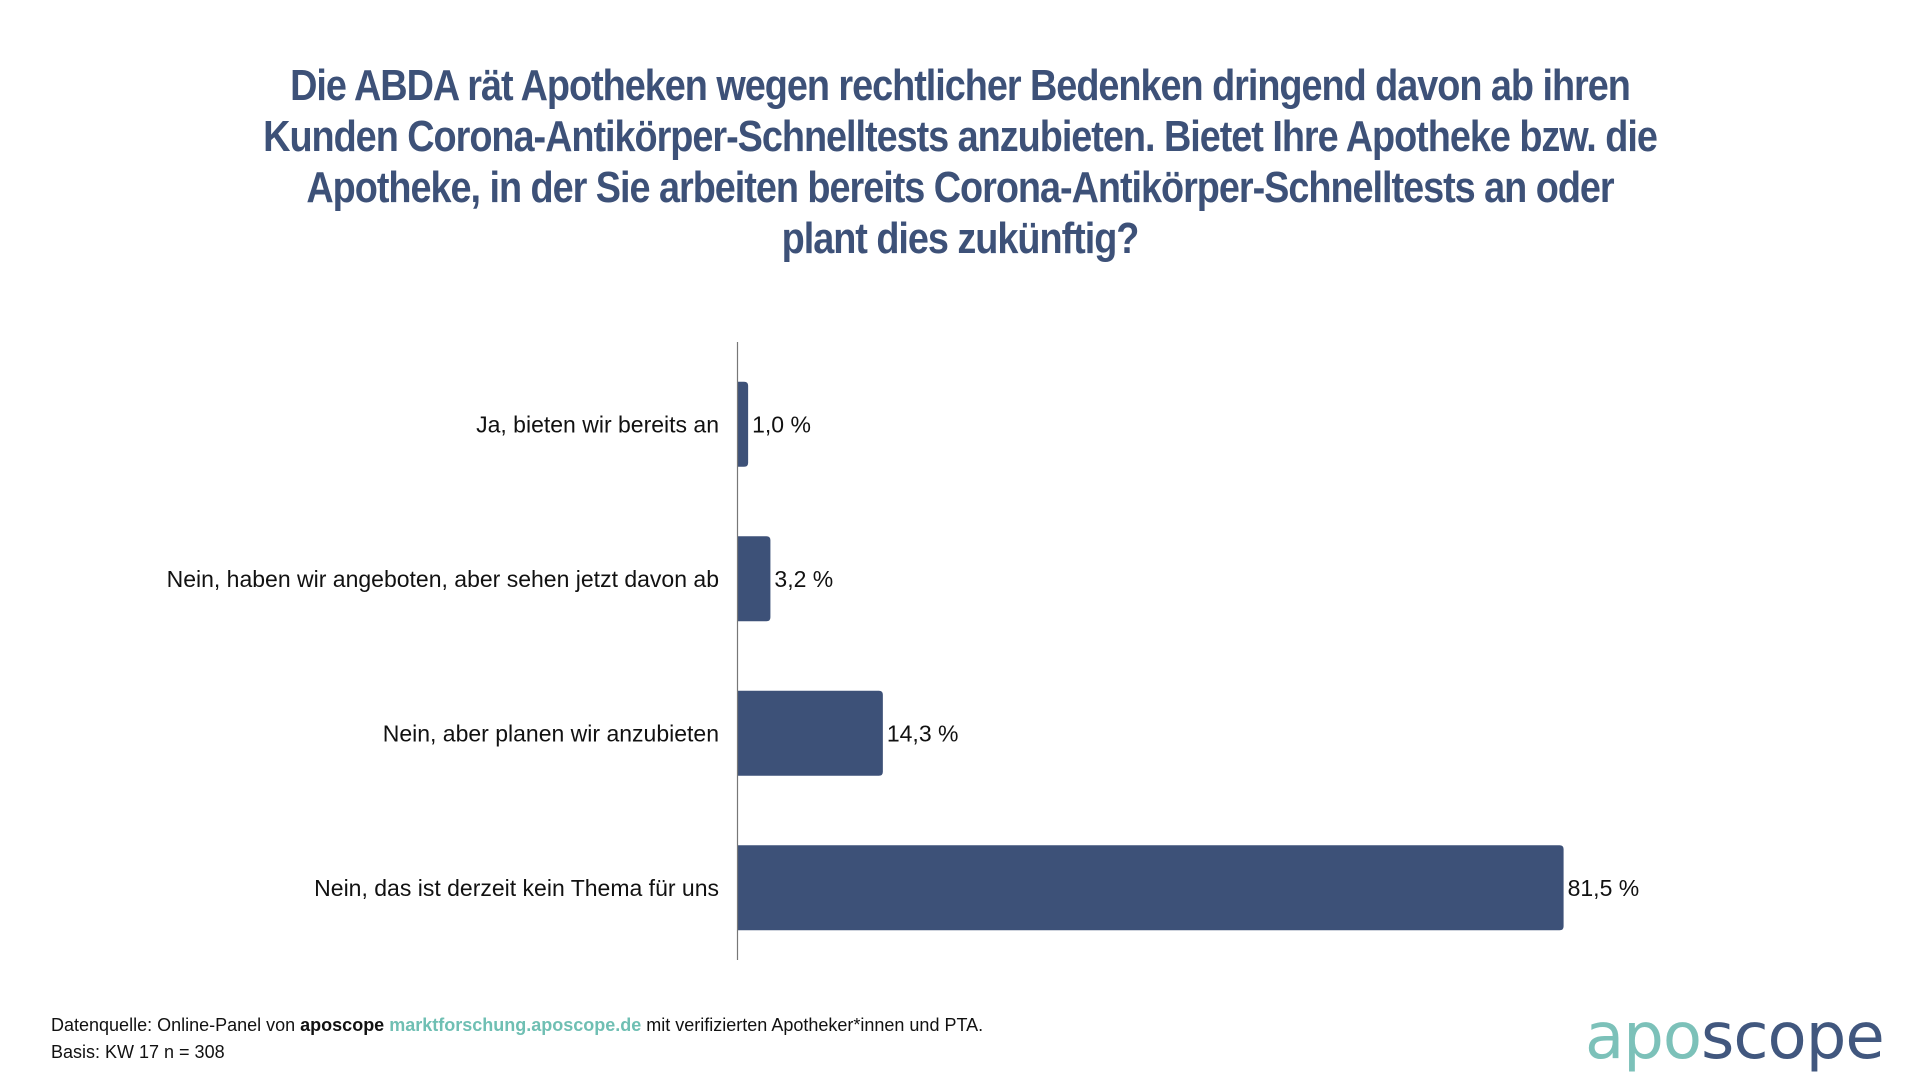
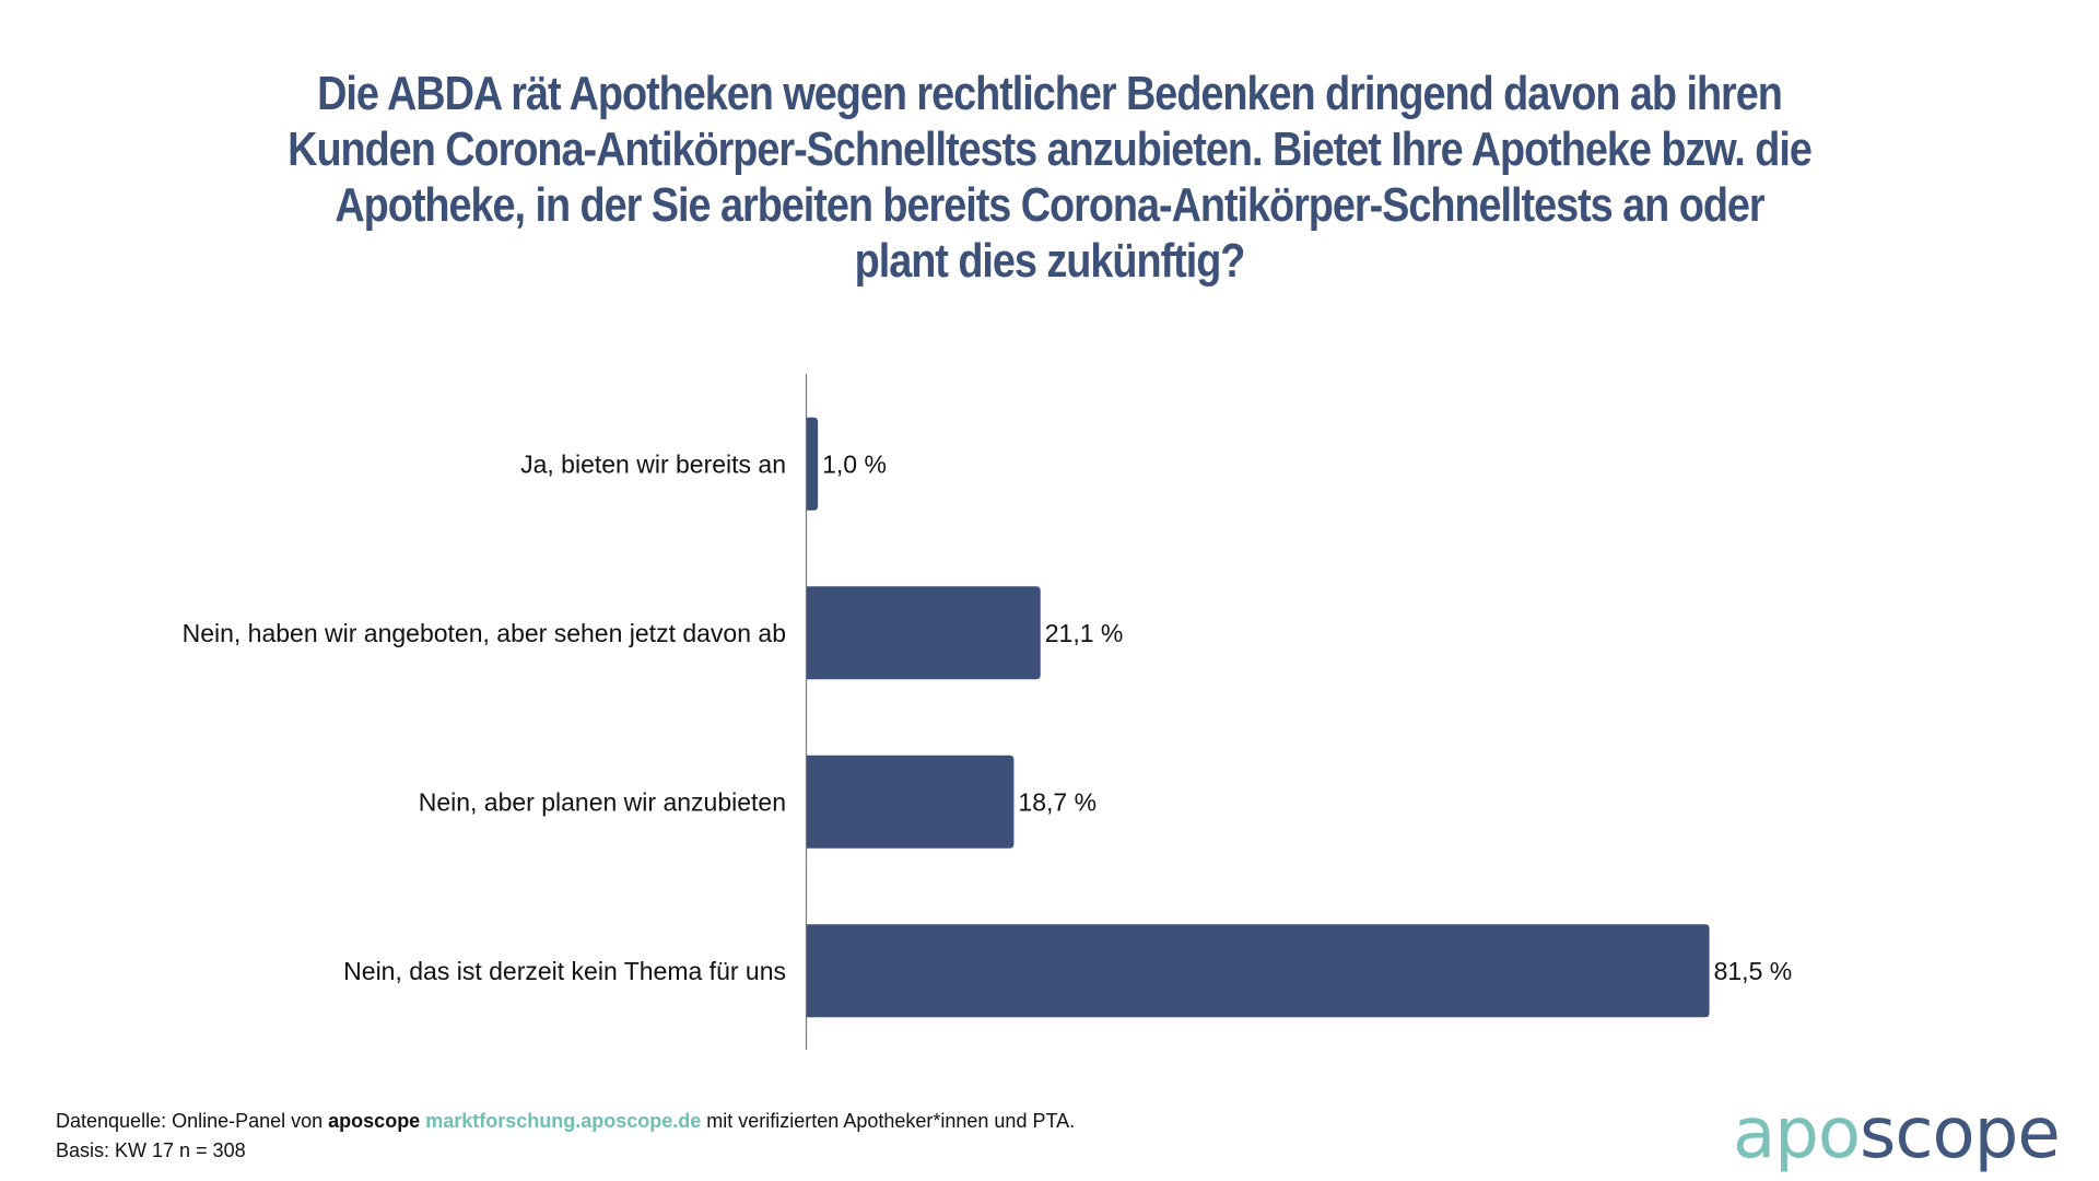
Nein, haben wir angeboten, aber sehen jetzt davon ab: 3,2 -> 21,1
Nein, aber planen wir anzubieten: 14,3 -> 18,7
